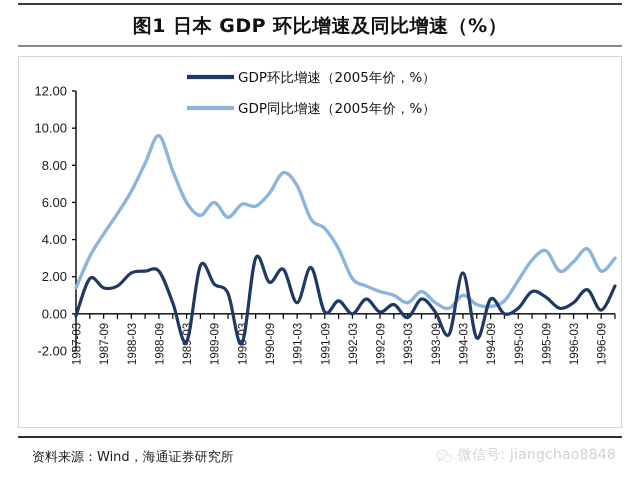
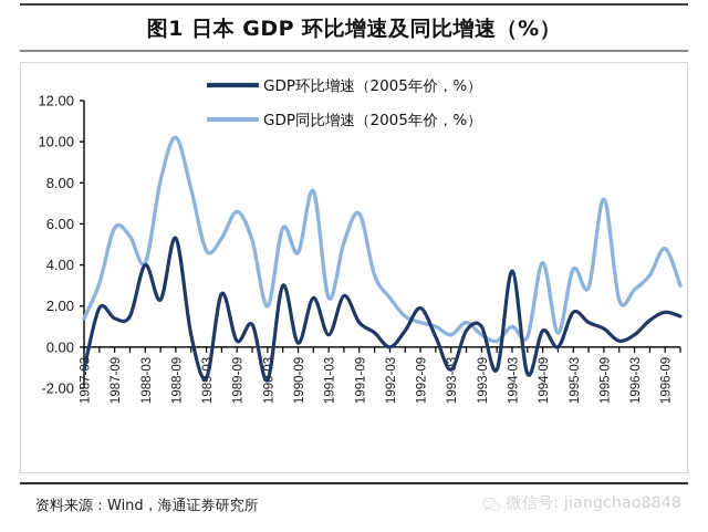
GDP环比增速（2005年价，%）/1987-03: -0.1 -> -1.1
GDP同比增速（2005年价，%）/1987-09: 4.3 -> 5.8
GDP环比增速（2005年价，%）/1988-03: 2.2 -> 4.0
GDP同比增速（2005年价，%）/1988-03: 6.6 -> 4.1
GDP环比增速（2005年价，%）/1988-09: 2.3 -> 5.3
GDP同比增速（2005年价，%）/1988-09: 9.6 -> 10.2
GDP同比增速（2005年价，%）/1989-03: 6.0 -> 4.7
GDP环比增速（2005年价，%）/1989-09: 1.6 -> 0.3
GDP同比增速（2005年价，%）/1989-09: 6.0 -> 6.6
GDP同比增速（2005年价，%）/1990-03: 5.9 -> 2.0
GDP环比增速（2005年价，%）/1990-09: 1.7 -> 0.2
GDP同比增速（2005年价，%）/1990-09: 6.5 -> 4.6
GDP同比增速（2005年价，%）/1991-03: 6.9 -> 2.4
GDP环比增速（2005年价，%）/1991-09: 0.1 -> 1.2
GDP同比增速（2005年价，%）/1991-09: 4.6 -> 6.5
GDP同比增速（2005年价，%）/1992-03: 1.9 -> 2.4
GDP环比增速（2005年价，%）/1992-09: 0.1 -> 1.9
GDP环比增速（2005年价，%）/1993-03: -0.2 -> -1.1
GDP环比增速（2005年价，%）/1993-09: 0.1 -> 1.0
GDP环比增速（2005年价，%）/1994-03: 2.2 -> 3.7
GDP同比增速（2005年价，%）/1994-09: 0.4 -> 4.1
GDP环比增速（2005年价，%）/1995-03: 0.3 -> 1.7
GDP同比增速（2005年价，%）/1995-03: 1.8 -> 3.8
GDP同比增速（2005年价，%）/1995-09: 3.4 -> 7.2
GDP环比增速（2005年价，%）/1996-09: 0.2 -> 1.7
GDP同比增速（2005年价，%）/1996-09: 2.3 -> 4.8
